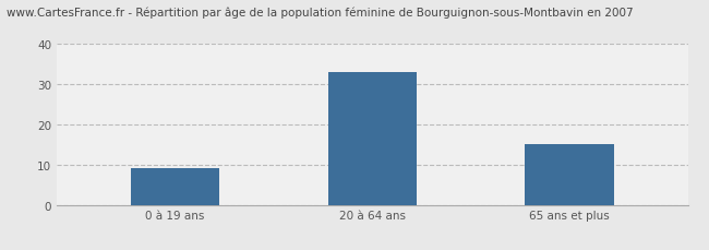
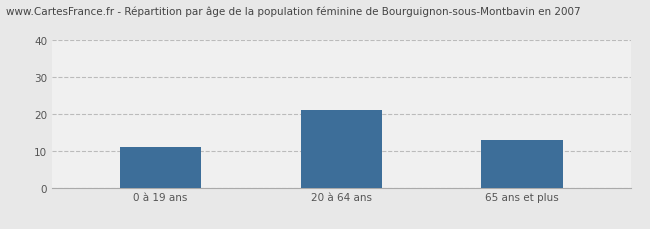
0 à 19 ans: 9 -> 11
20 à 64 ans: 33 -> 21
65 ans et plus: 15 -> 13
